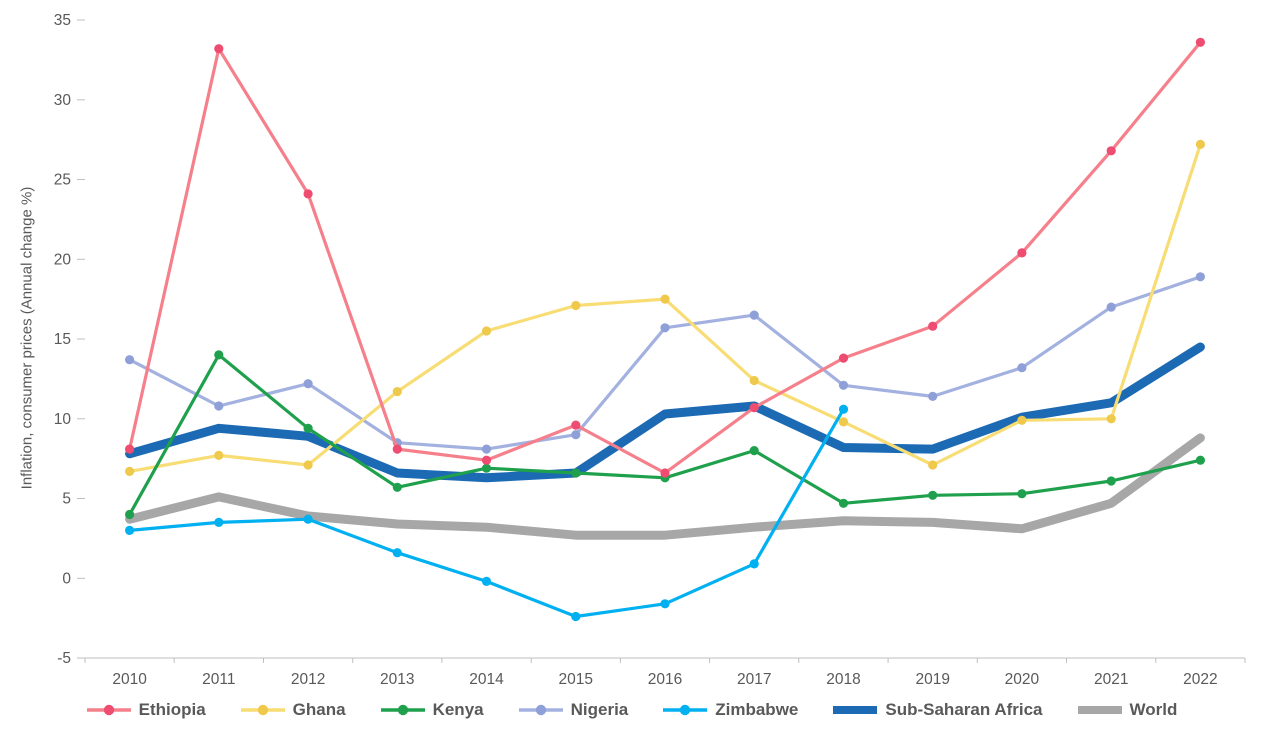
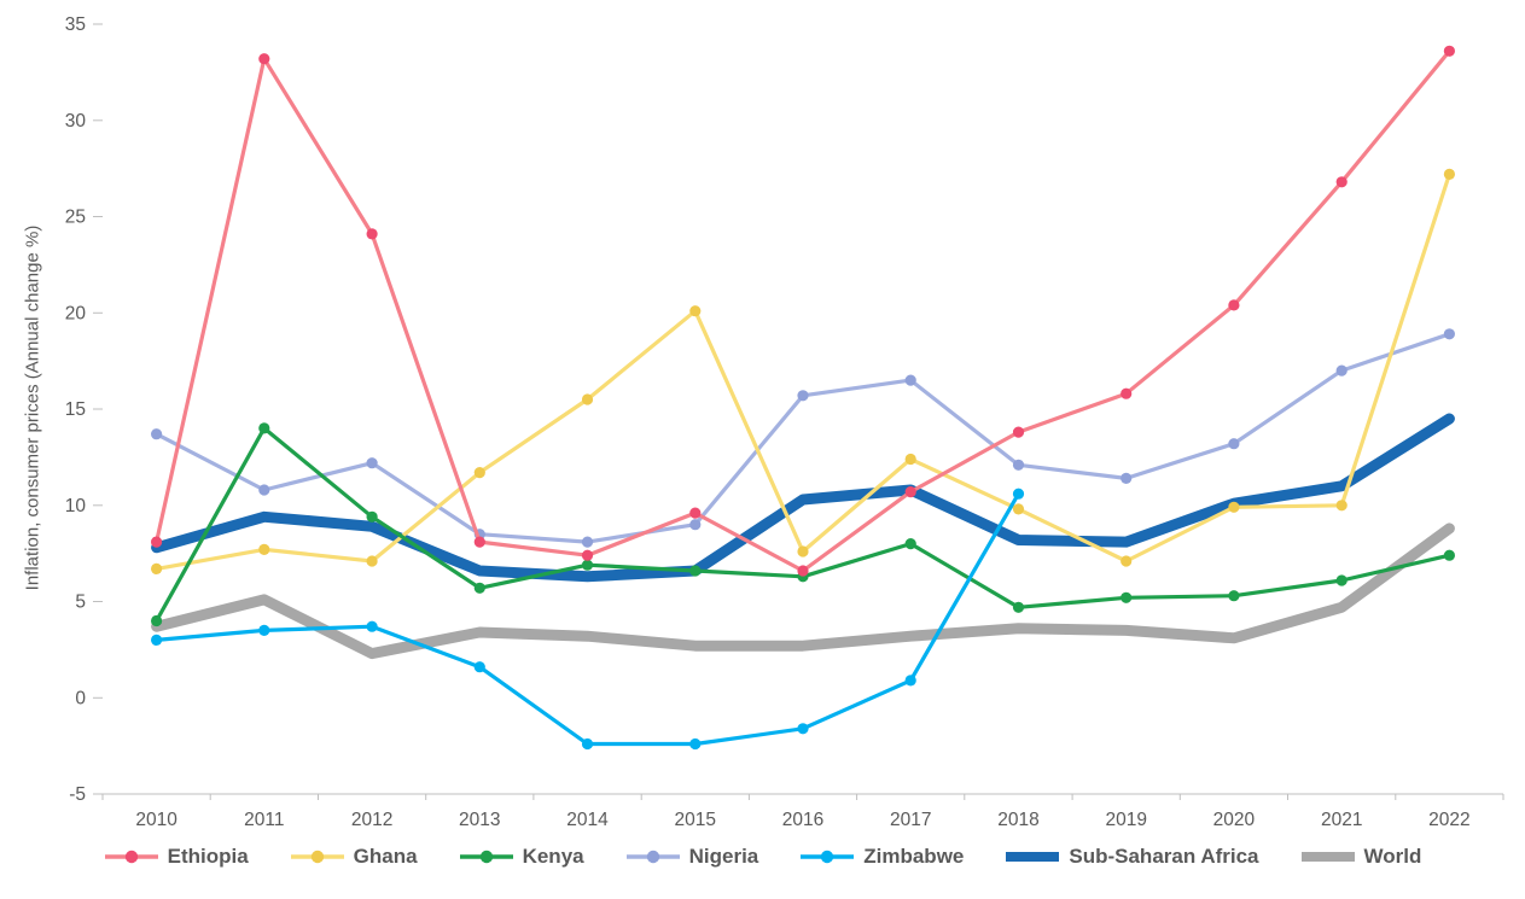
World/2012: 3.9 -> 2.3
Zimbabwe/2014: -0.2 -> -2.4
Ghana/2015: 17.1 -> 20.1
Ghana/2016: 17.5 -> 7.6
